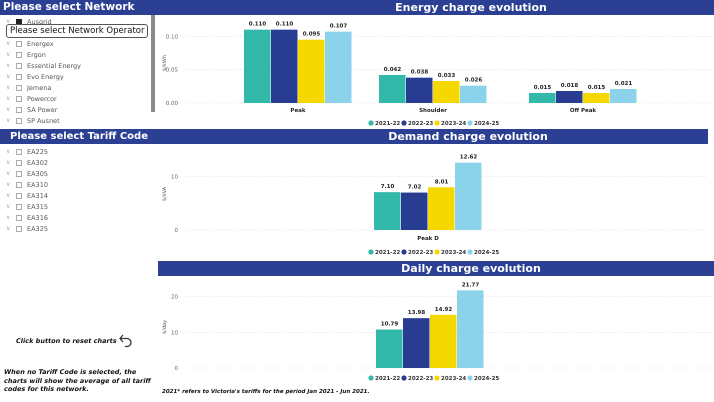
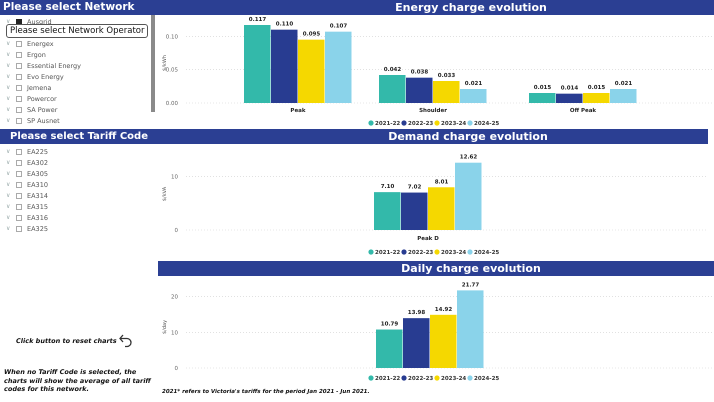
Energy charge evolution/2021-22/Peak: 0.110 -> 0.117
Energy charge evolution/2024-25/Shoulder: 0.026 -> 0.021
Energy charge evolution/2022-23/Off Peak: 0.018 -> 0.014
